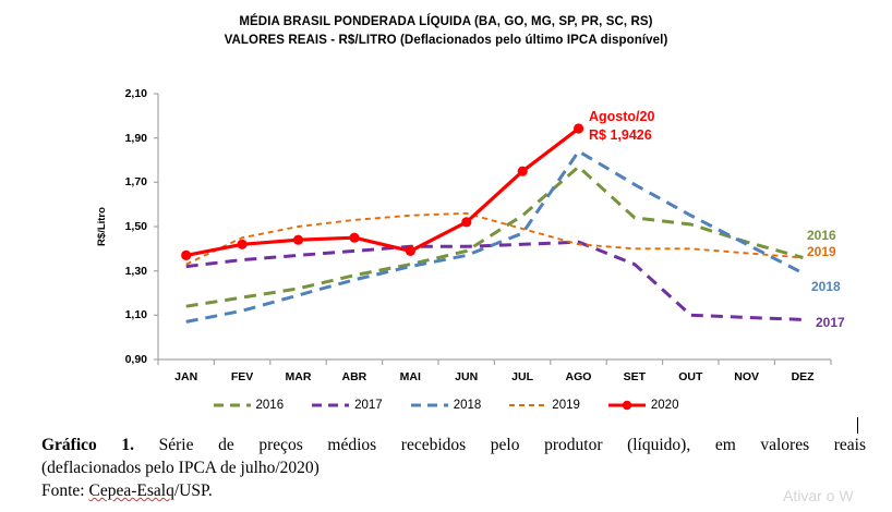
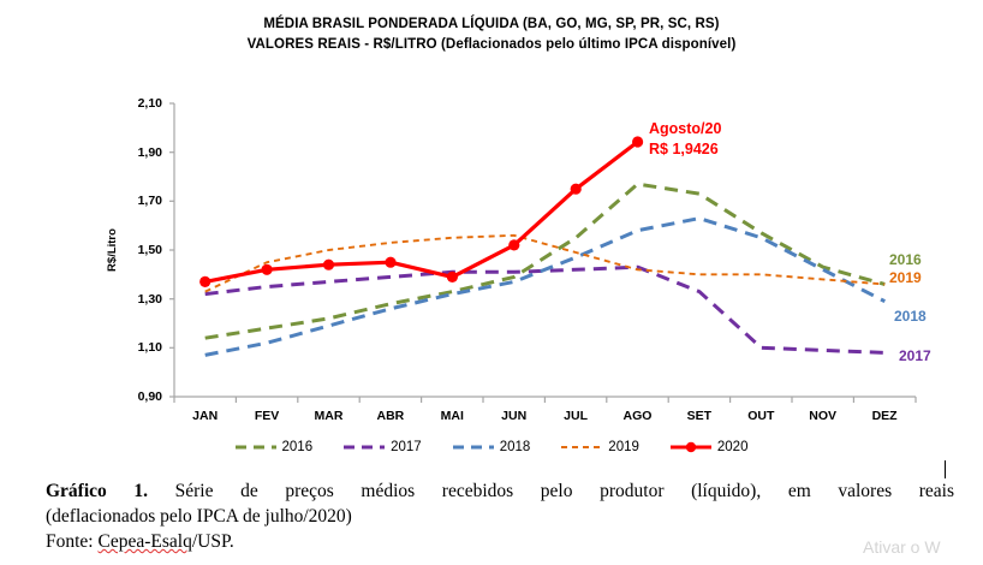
2018/AGO: 1,84 -> 1,58
2016/SET: 1,54 -> 1,73
2018/SET: 1,69 -> 1,63
2016/OUT: 1,51 -> 1,57
